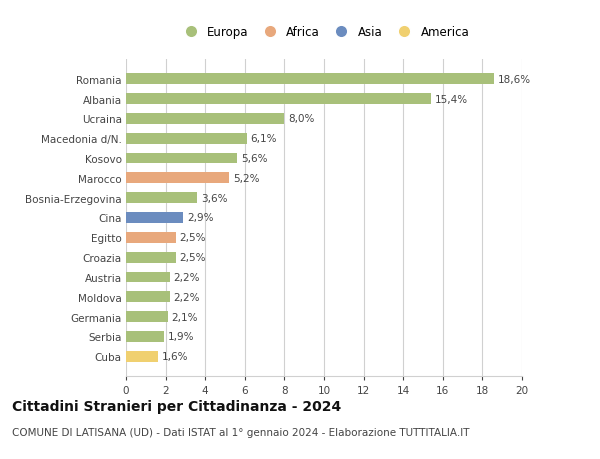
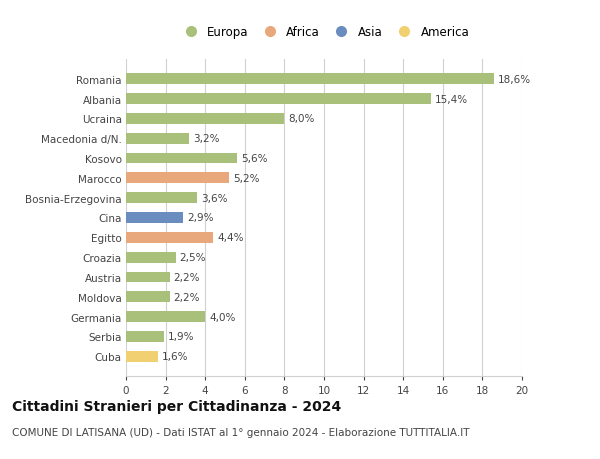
Macedonia d/N.: 6,1% -> 3,2%
Egitto: 2,5% -> 4,4%
Germania: 2,1% -> 4,0%
